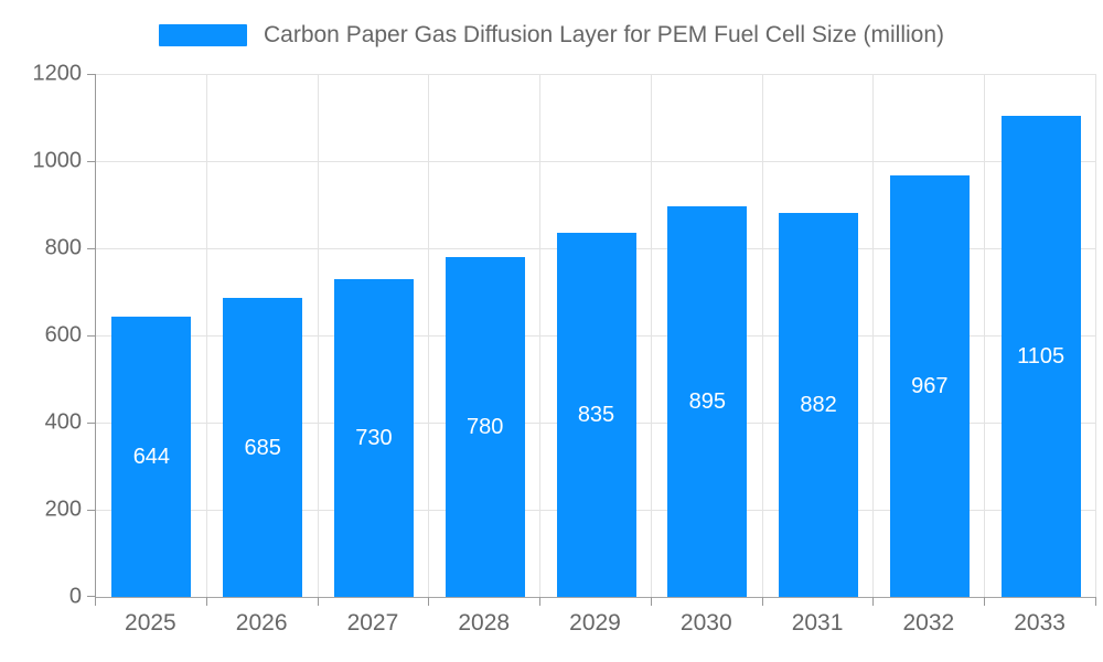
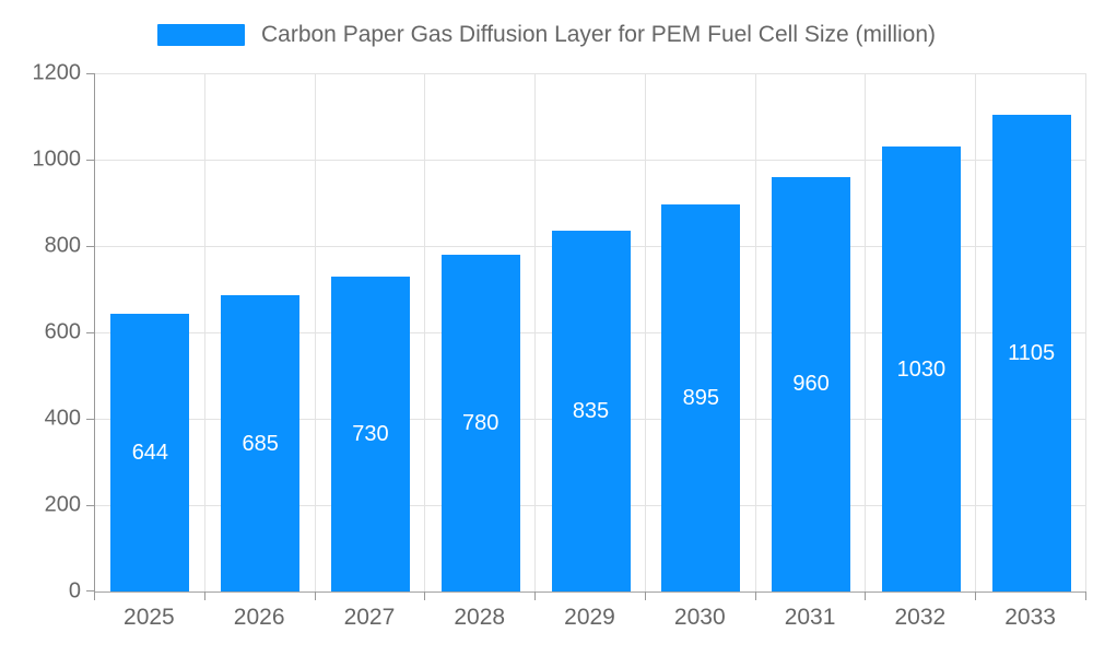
2031: 882 -> 960
2032: 967 -> 1030
